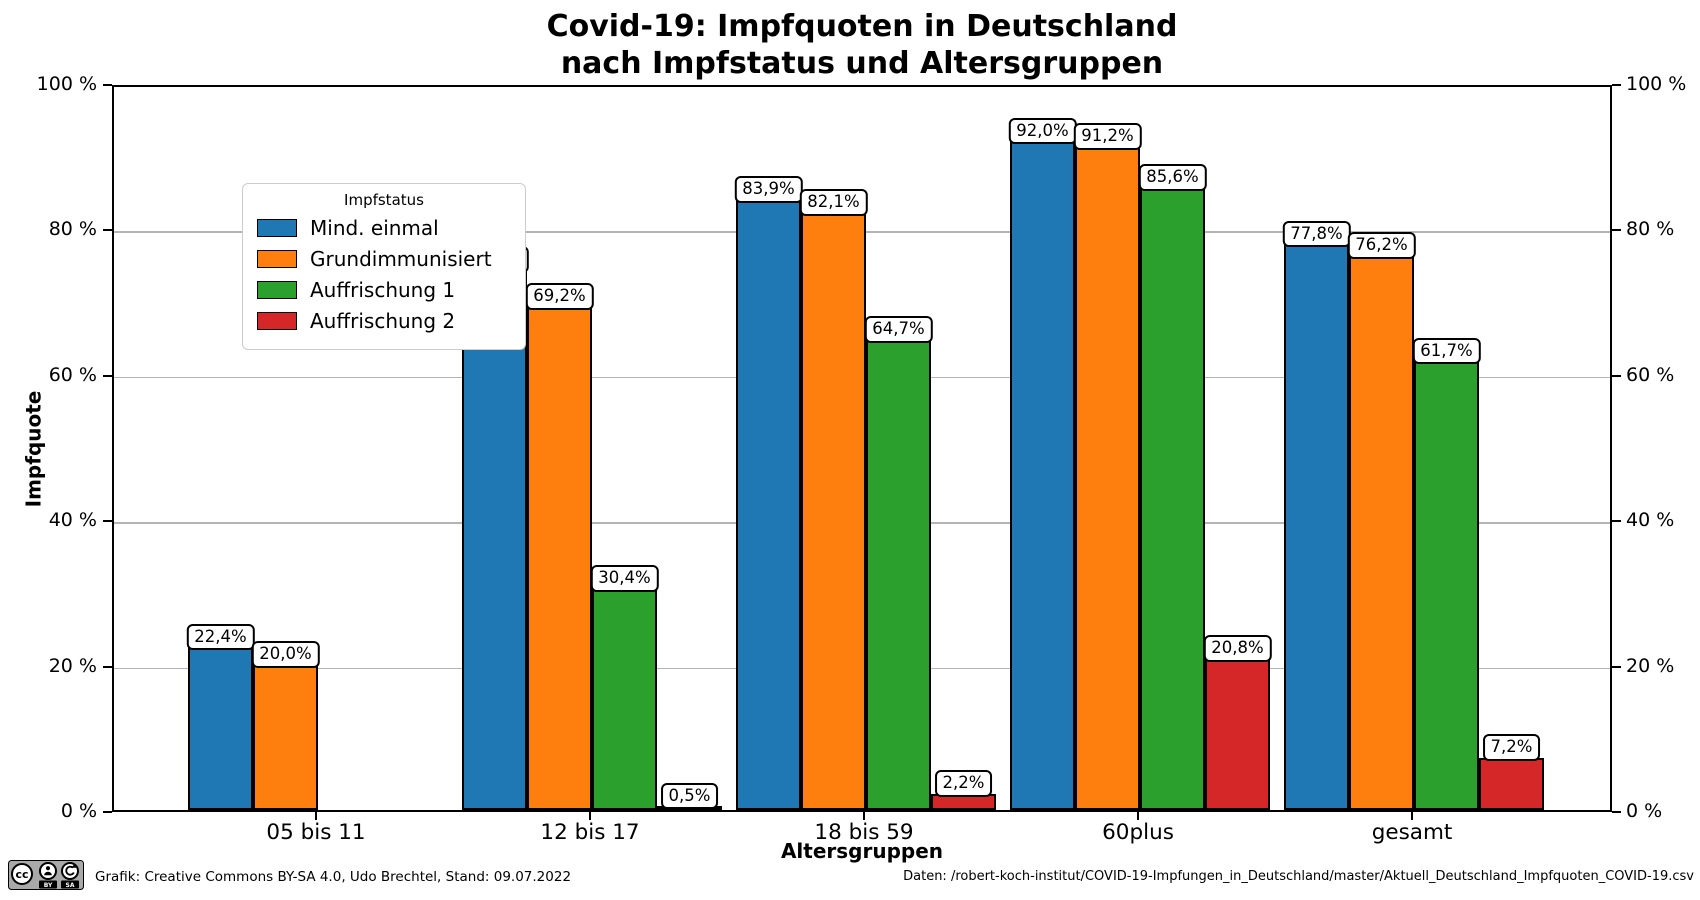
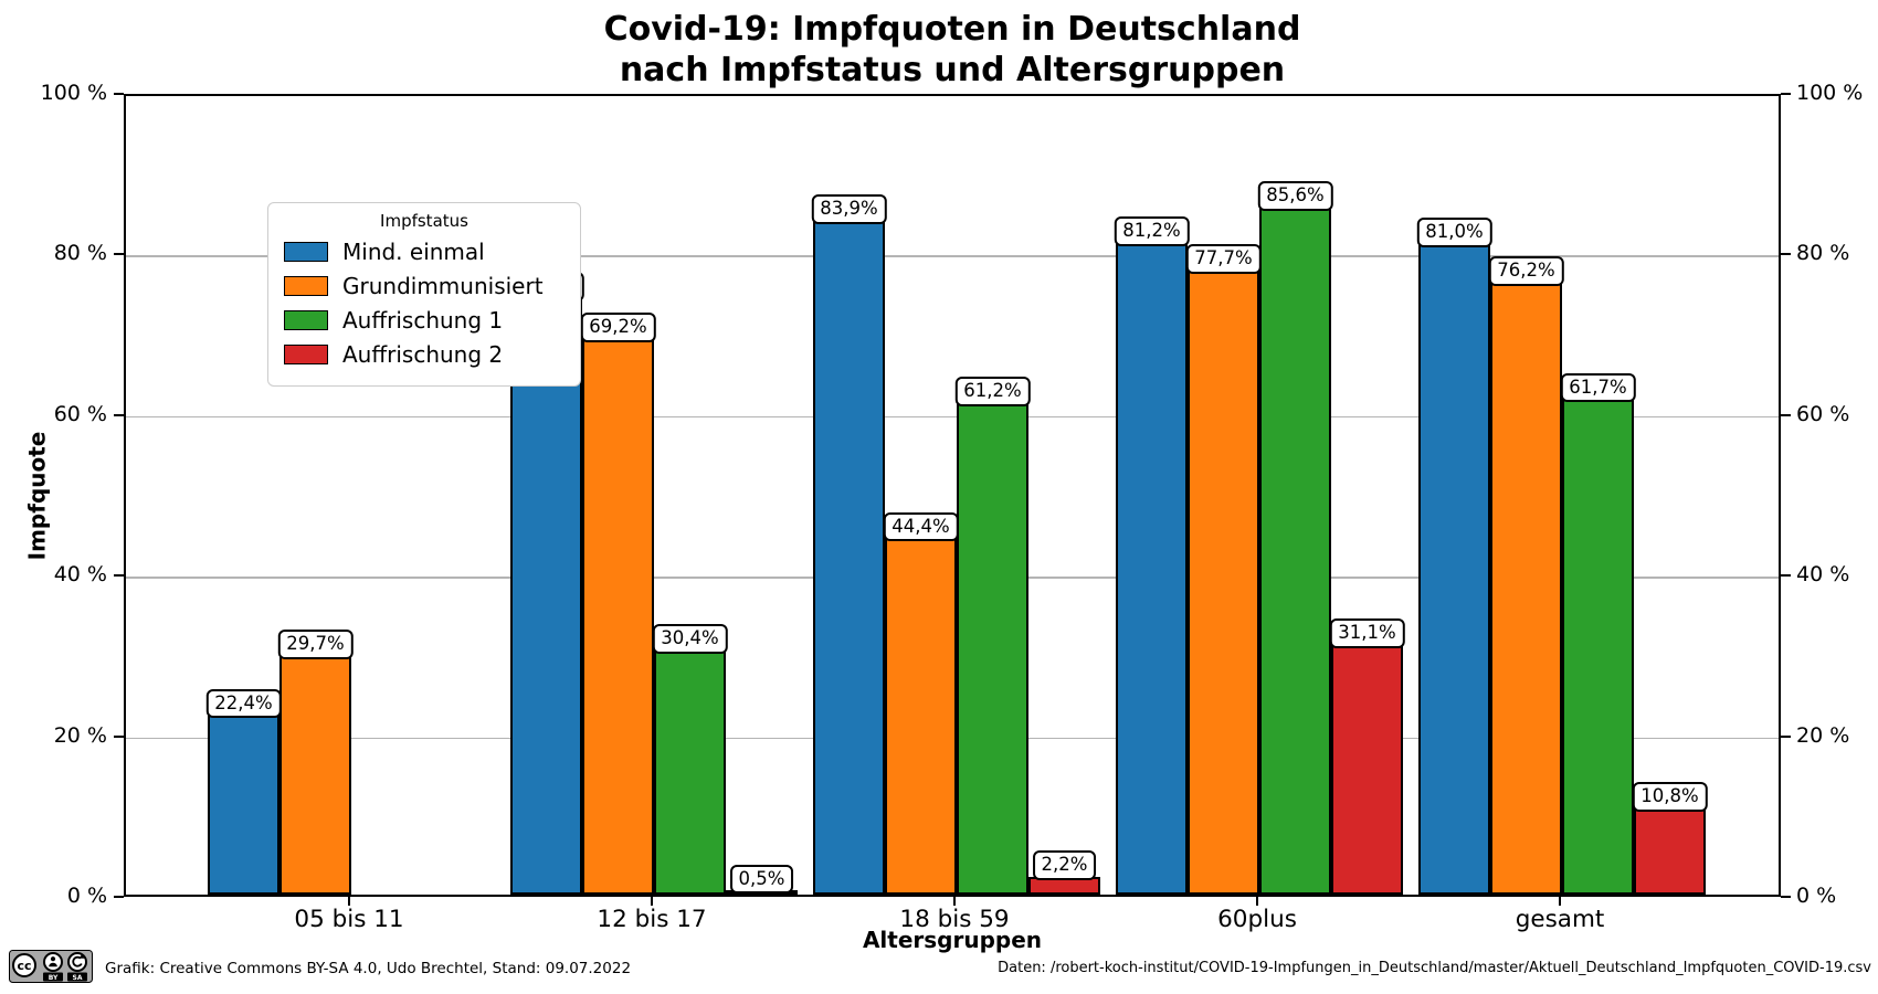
Grundimmunisiert/05 bis 11: 20,0% -> 29,7%
Grundimmunisiert/18 bis 59: 82,1% -> 44,4%
Auffrischung 1/18 bis 59: 64,7% -> 61,2%
Mind. einmal/60plus: 92,0% -> 81,2%
Grundimmunisiert/60plus: 91,2% -> 77,7%
Auffrischung 2/60plus: 20,8% -> 31,1%
Mind. einmal/gesamt: 77,8% -> 81,0%
Auffrischung 2/gesamt: 7,2% -> 10,8%
